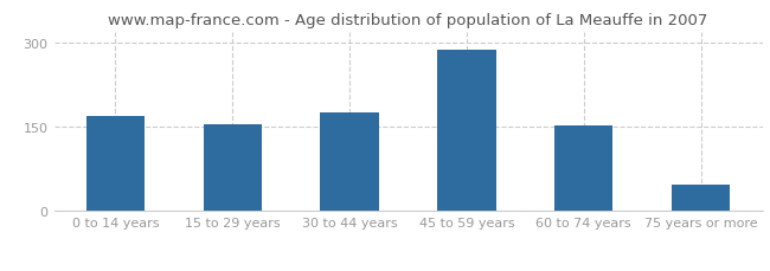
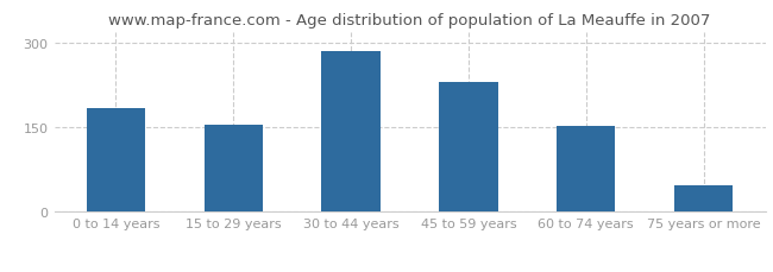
0 to 14 years: 170 -> 185
30 to 44 years: 175 -> 285
45 to 59 years: 287 -> 230
